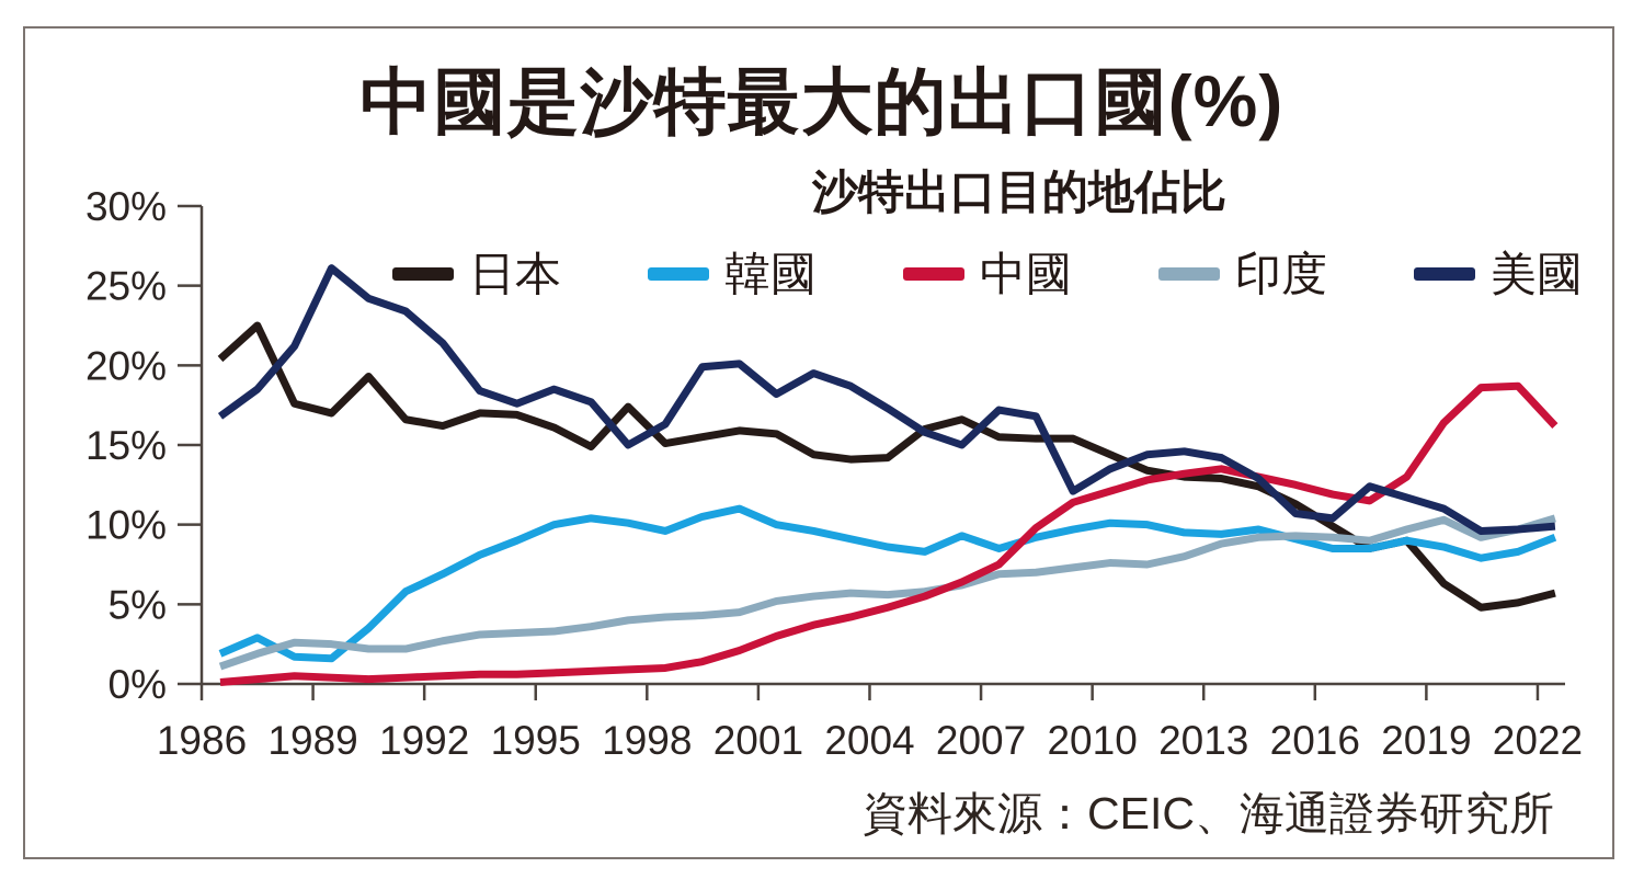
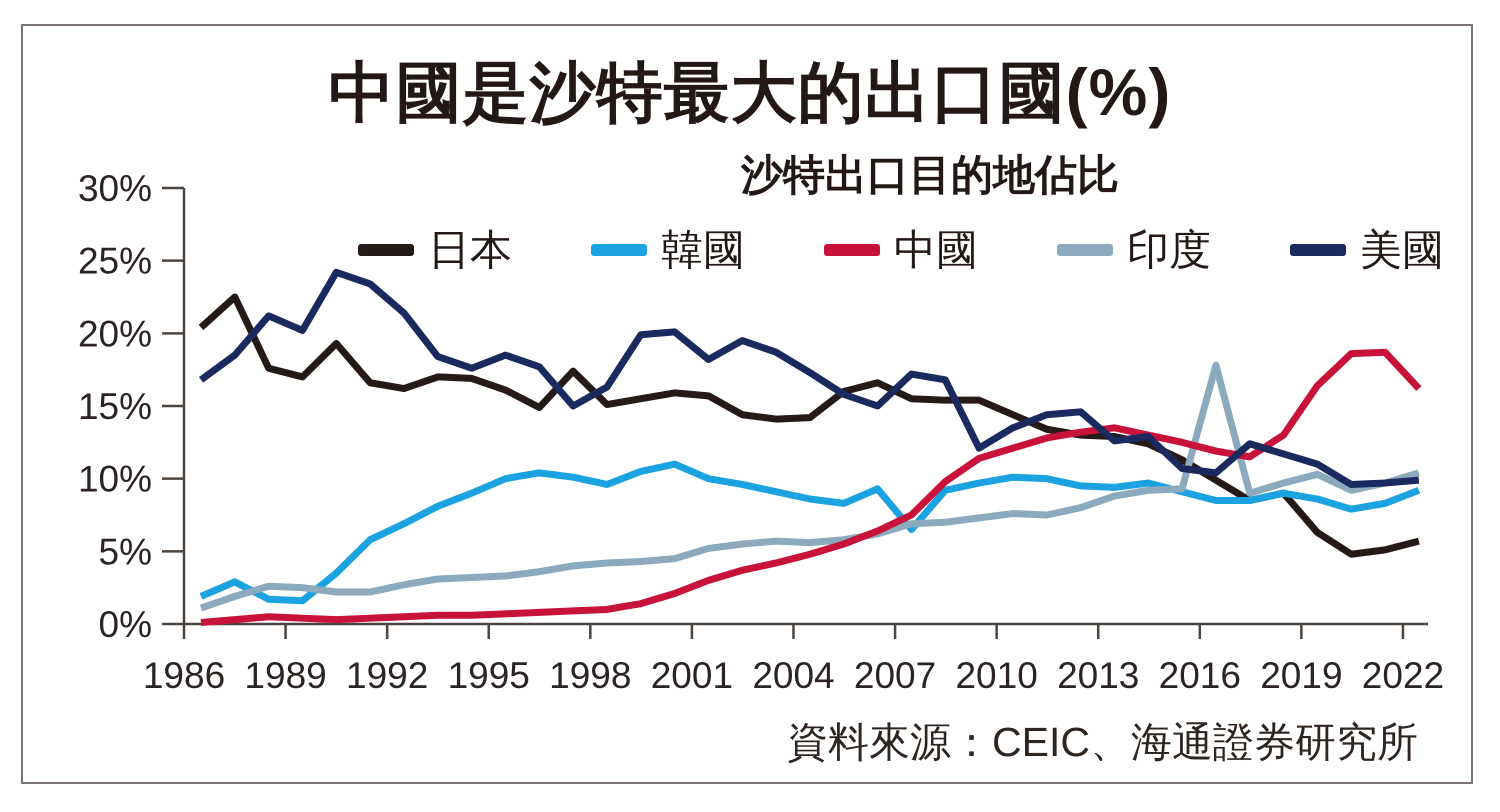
美國/1989: 26.1% -> 20.2%
韓國/2007: 8.5% -> 6.5%
美國/2013: 14.2% -> 12.6%
印度/2016: 9.2% -> 17.8%
